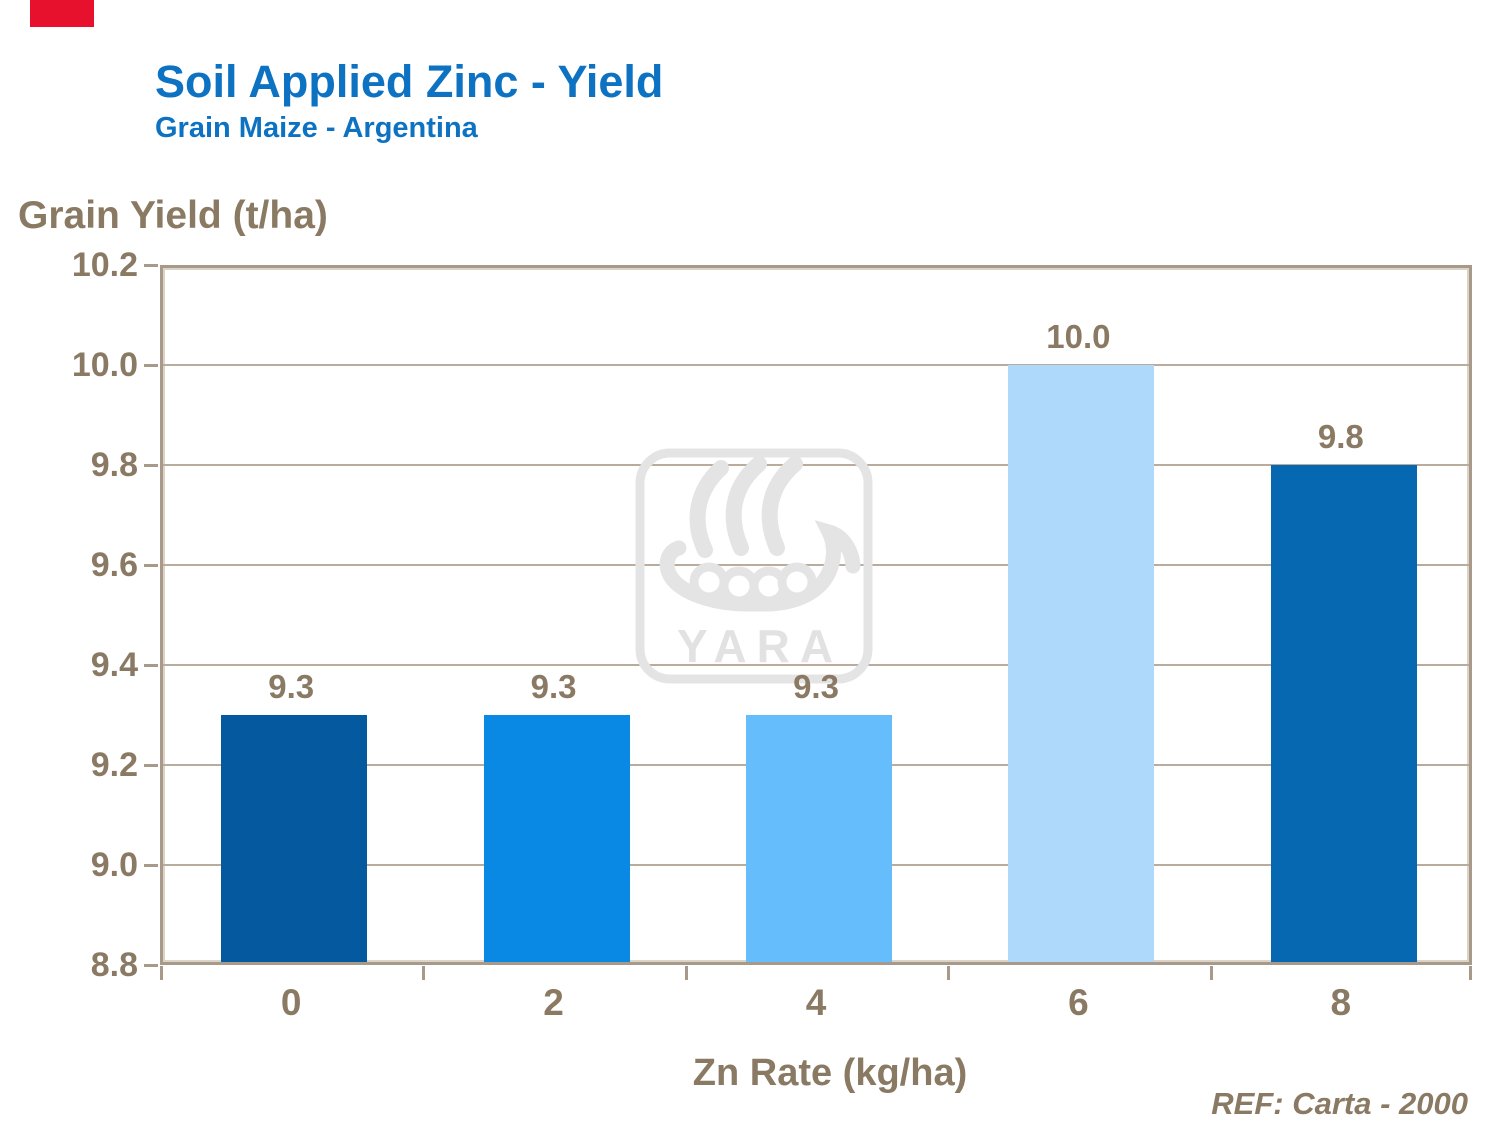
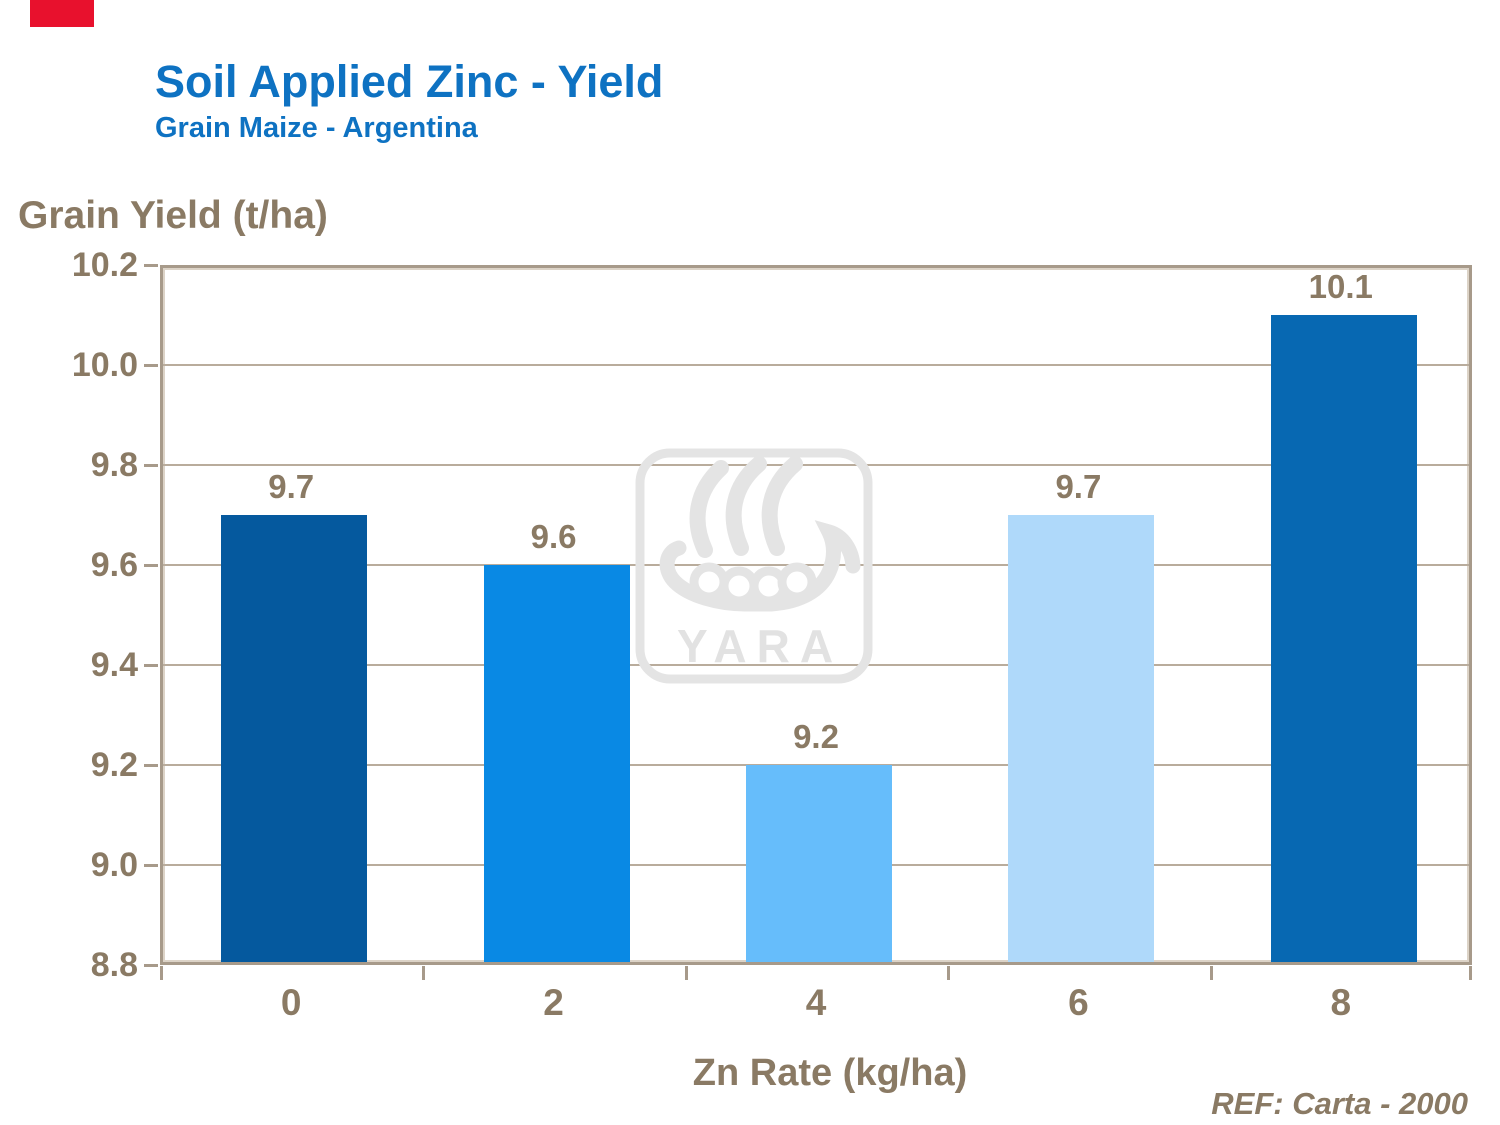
0: 9.3 -> 9.7
2: 9.3 -> 9.6
4: 9.3 -> 9.2
6: 10.0 -> 9.7
8: 9.8 -> 10.1
